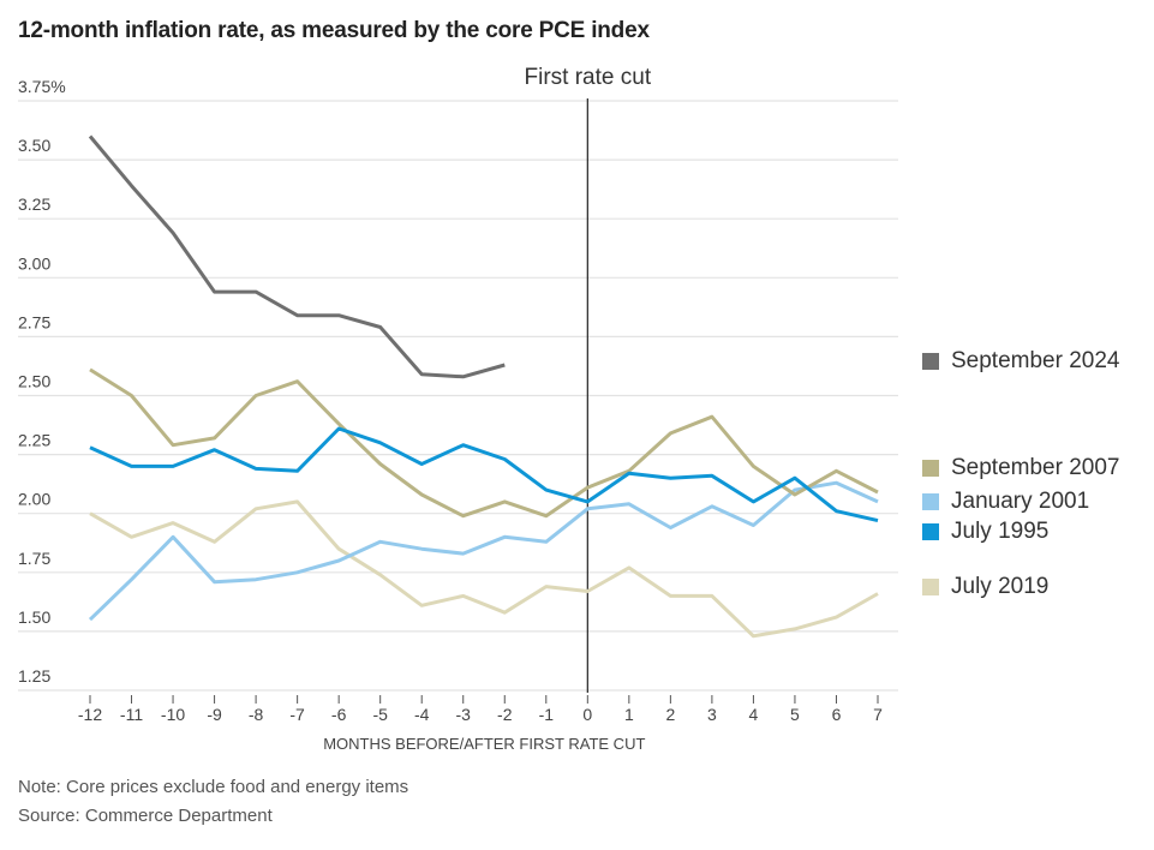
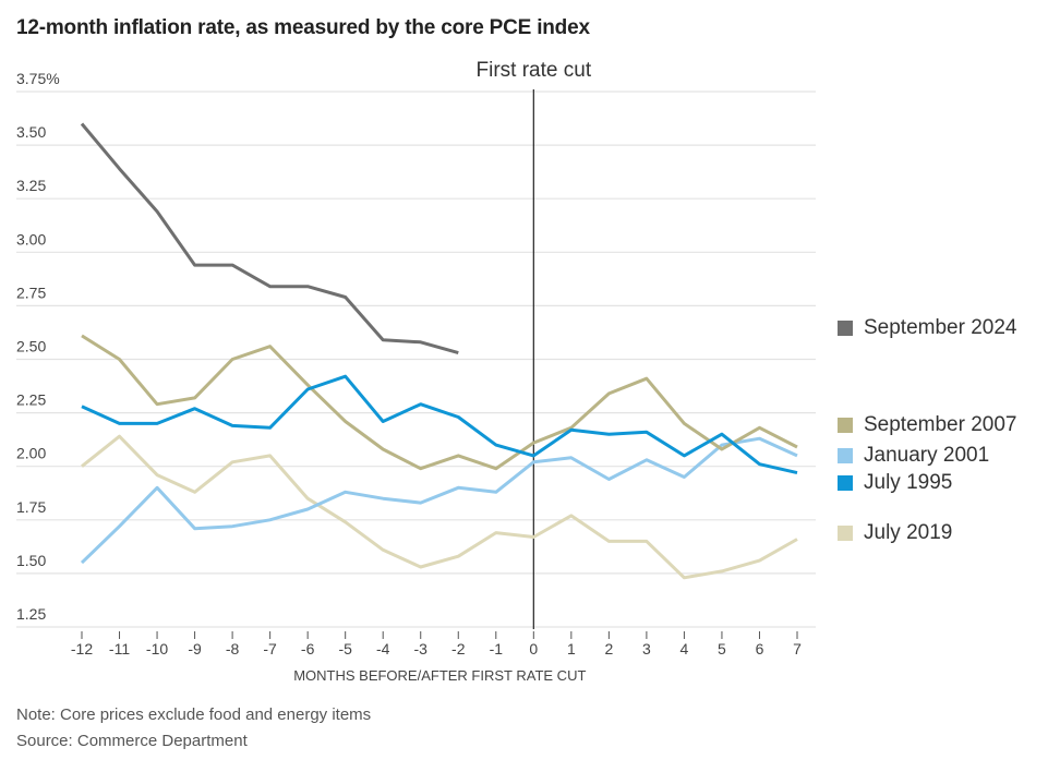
July 2019/-11: 1.90% -> 2.14%
July 1995/-5: 2.30% -> 2.42%
July 2019/-3: 1.65% -> 1.53%
September 2024/-2: 2.63% -> 2.53%
